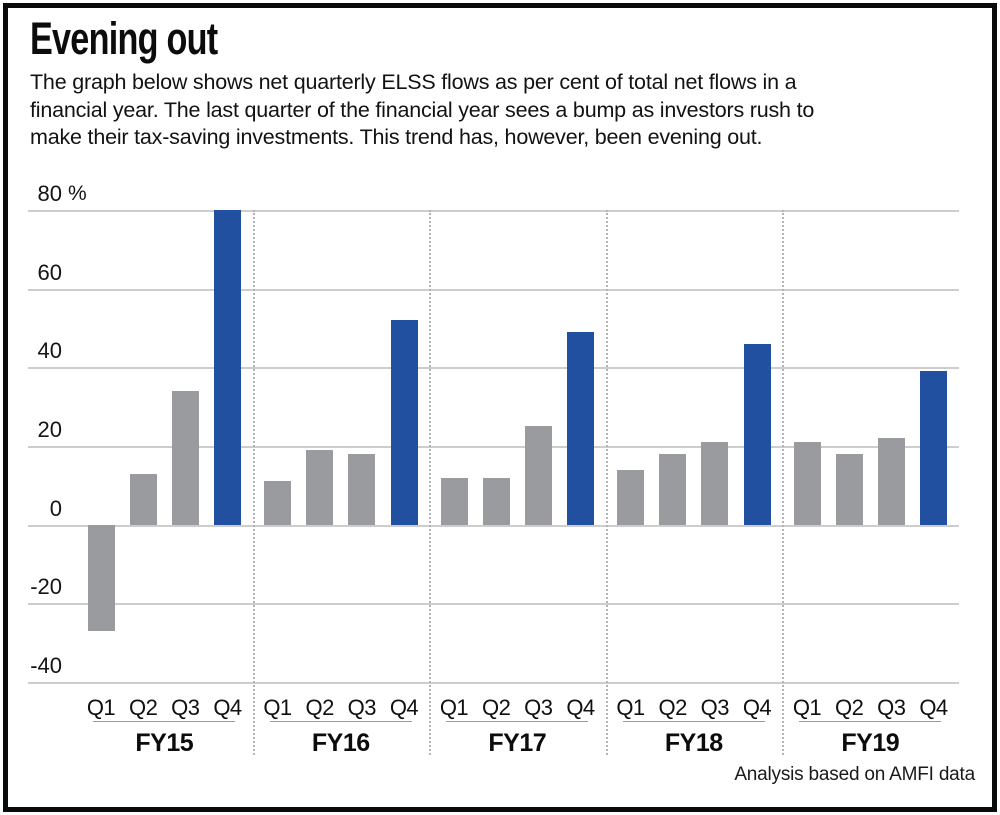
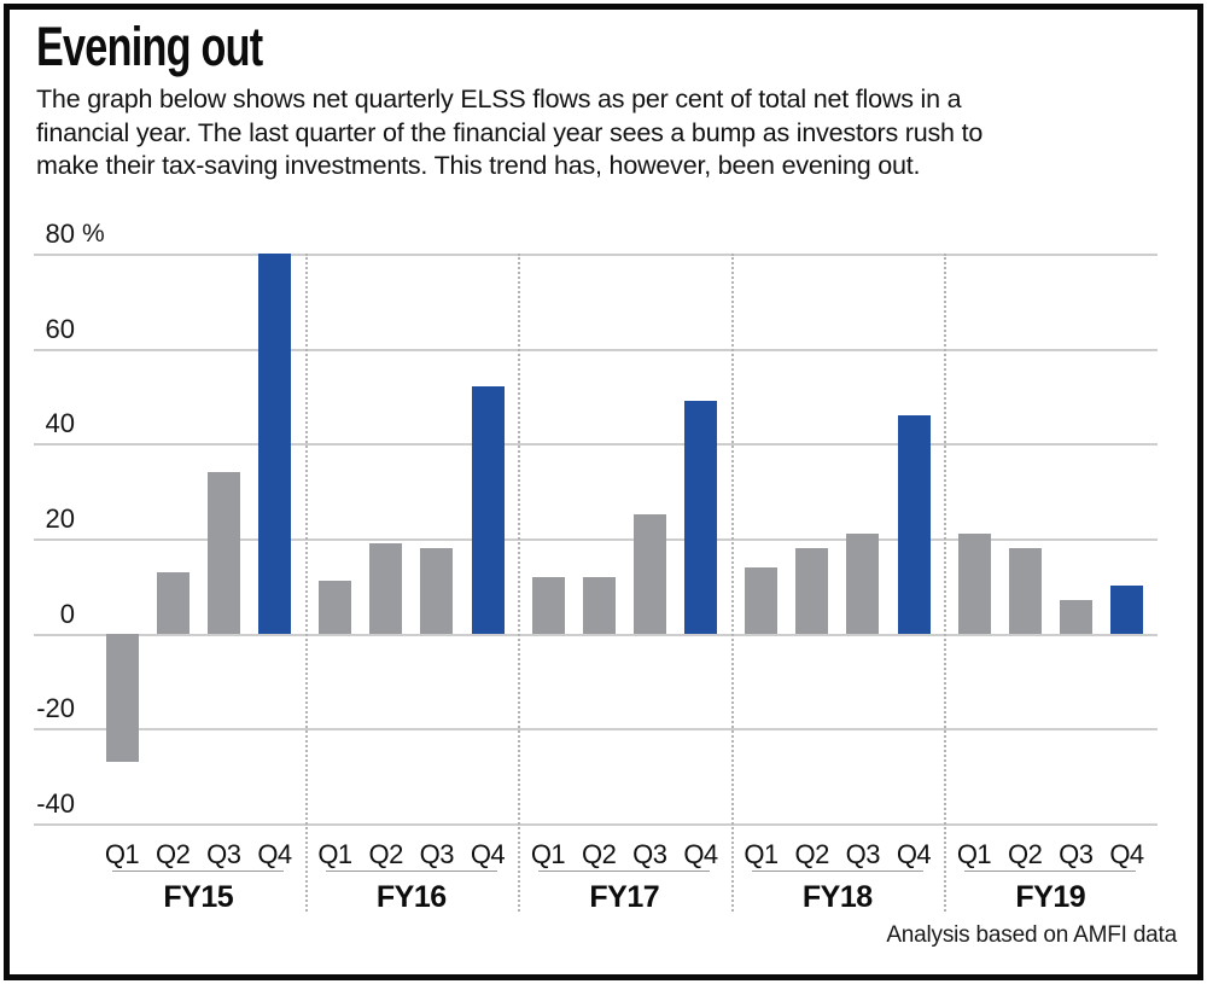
FY19/Q3: 22 -> 7
FY19/Q4: 39 -> 10
